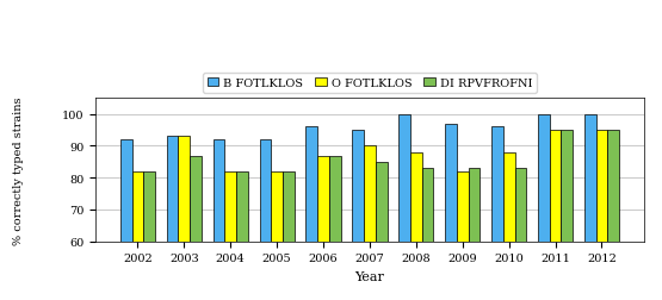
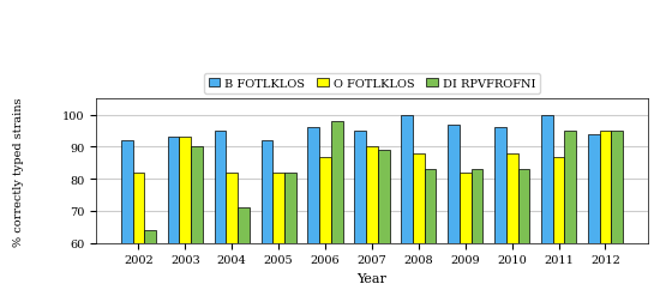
DI RPVFROFNI/2002: 82 -> 64
DI RPVFROFNI/2003: 87 -> 90
B FOTLKLOS/2004: 92 -> 95
DI RPVFROFNI/2004: 82 -> 71
DI RPVFROFNI/2006: 87 -> 98
DI RPVFROFNI/2007: 85 -> 89
O FOTLKLOS/2011: 95 -> 87
B FOTLKLOS/2012: 100 -> 94
